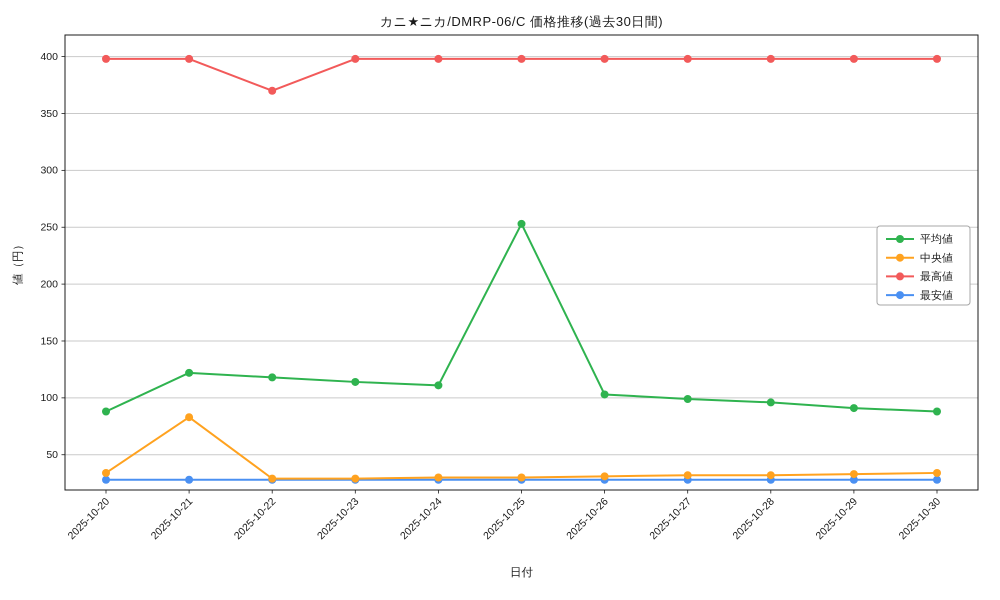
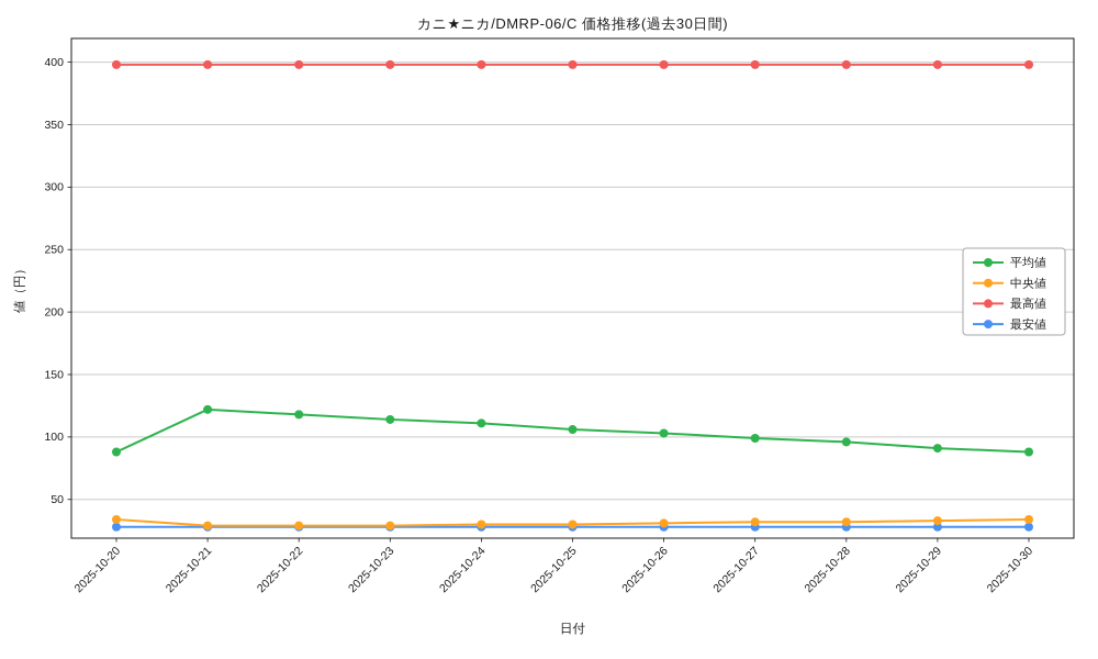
中央値/2025-10-21: 83 -> 29
最高値/2025-10-22: 370 -> 398
平均値/2025-10-25: 253 -> 106
